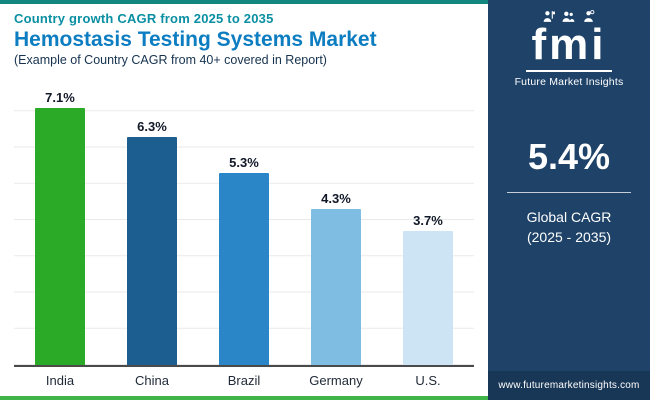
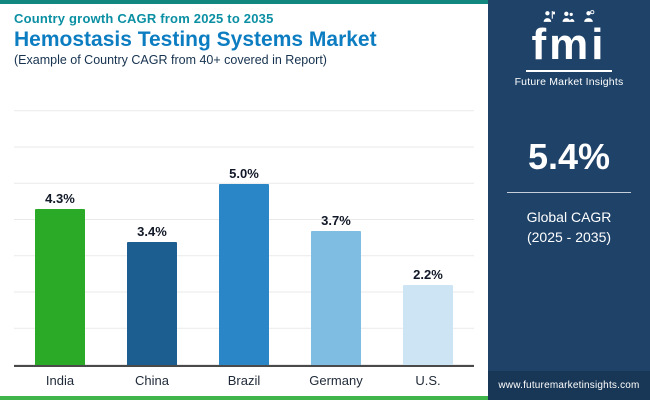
India: 7.1% -> 4.3%
China: 6.3% -> 3.4%
Brazil: 5.3% -> 5.0%
Germany: 4.3% -> 3.7%
U.S.: 3.7% -> 2.2%
